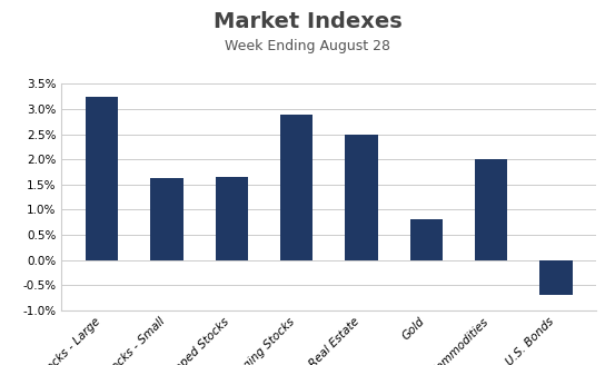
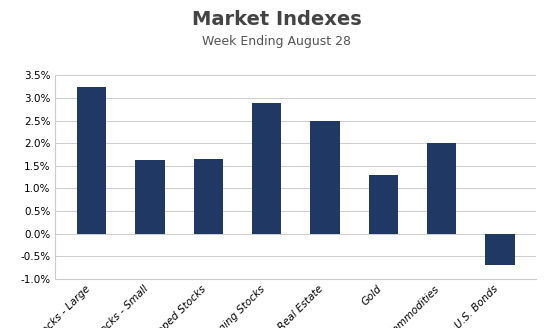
Gold: 0.80% -> 1.30%
